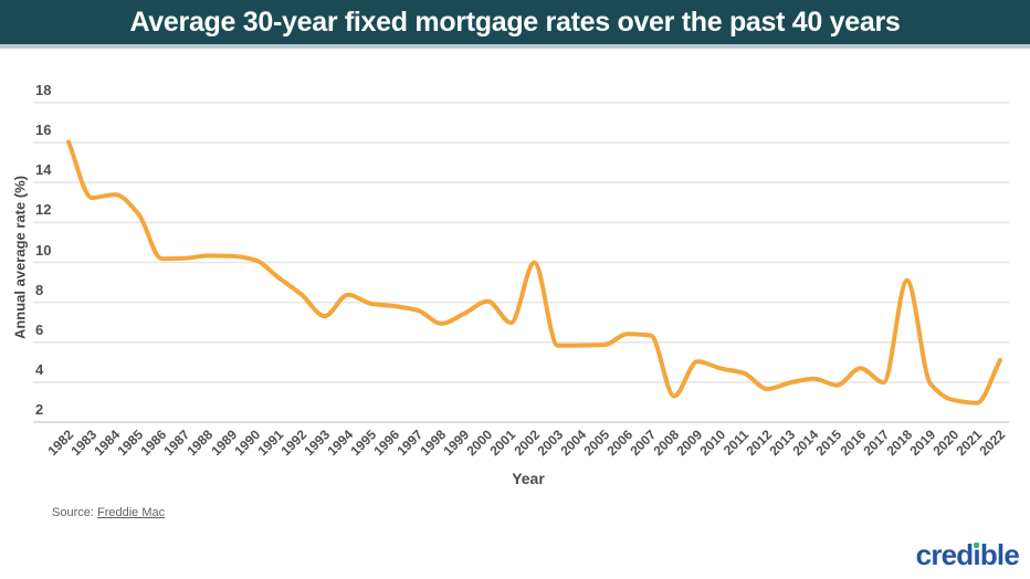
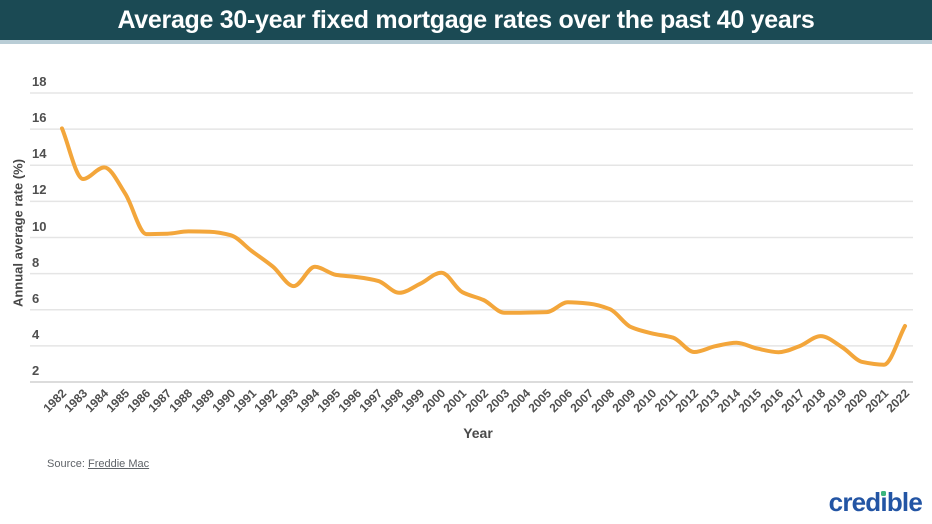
1984: 13.4 -> 13.9
2002: 10.0 -> 6.5
2008: 3.3 -> 6.0
2016: 4.7 -> 3.6
2018: 9.1 -> 4.5
